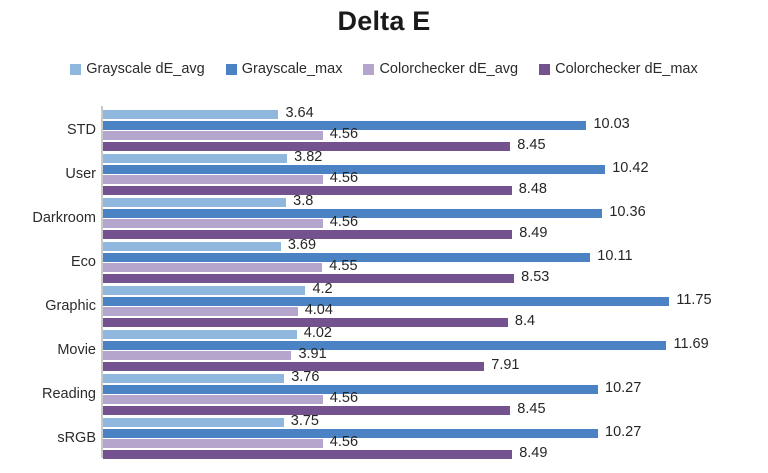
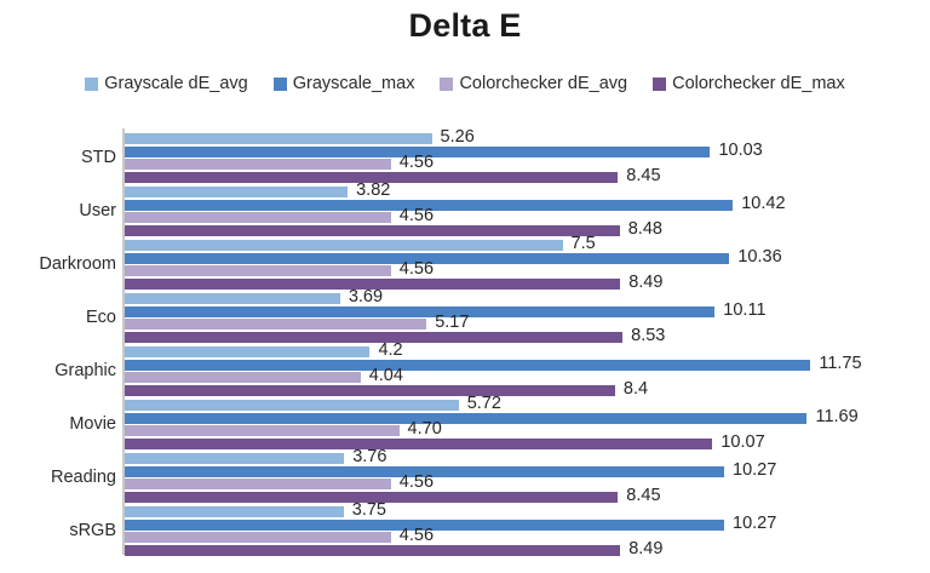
Grayscale dE_avg/STD: 3.64 -> 5.26
Grayscale dE_avg/Darkroom: 3.8 -> 7.5
Colorchecker dE_avg/Eco: 4.55 -> 5.17
Grayscale dE_avg/Movie: 4.02 -> 5.72
Colorchecker dE_avg/Movie: 3.91 -> 4.70
Colorchecker dE_max/Movie: 7.91 -> 10.07
